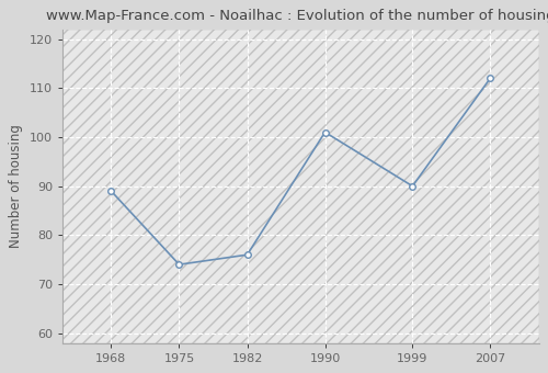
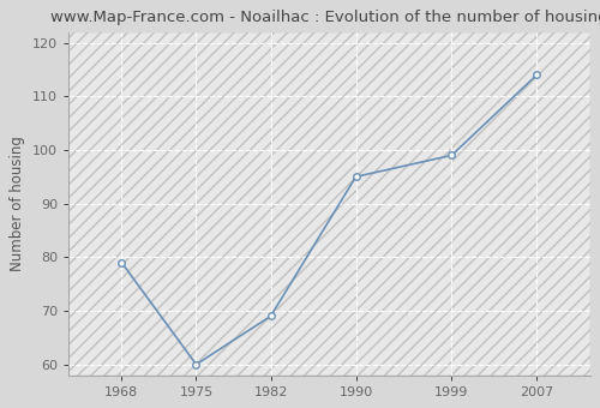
1968: 89 -> 79
1975: 74 -> 60
1982: 76 -> 69
1990: 101 -> 95
1999: 90 -> 99
2007: 112 -> 114
